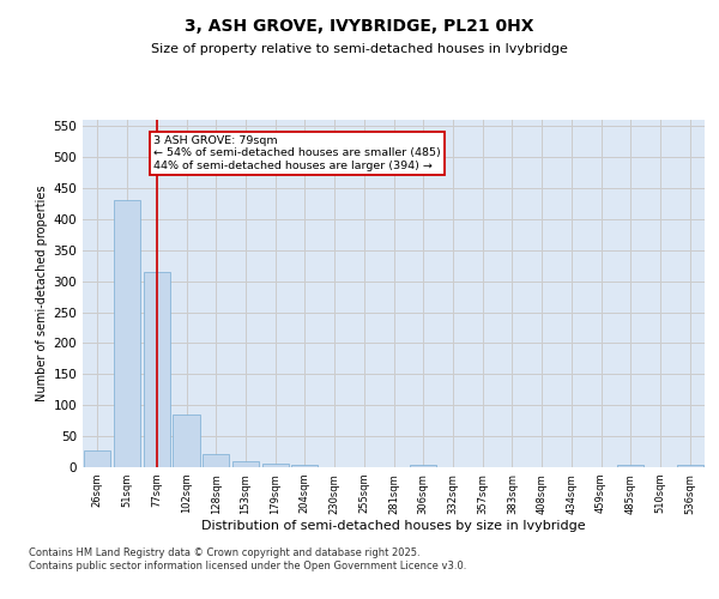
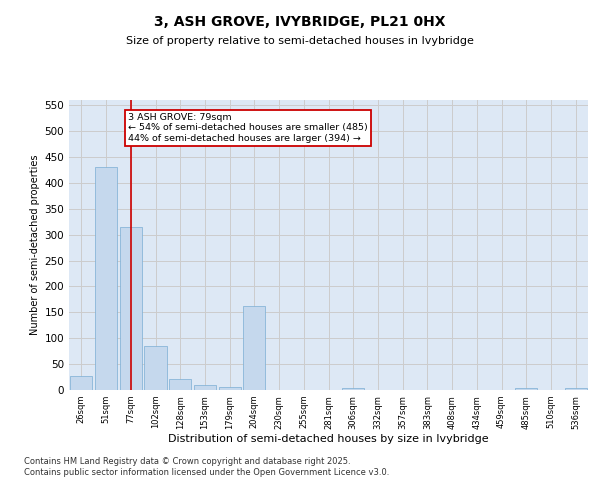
204sqm: 4 -> 162
